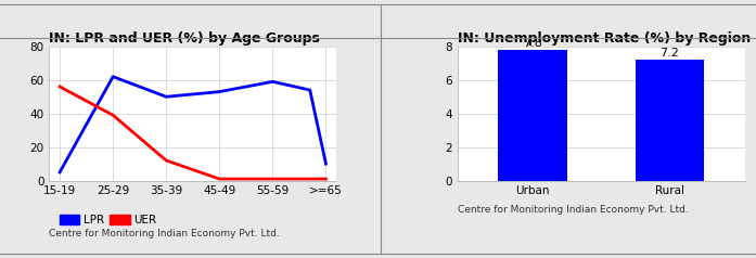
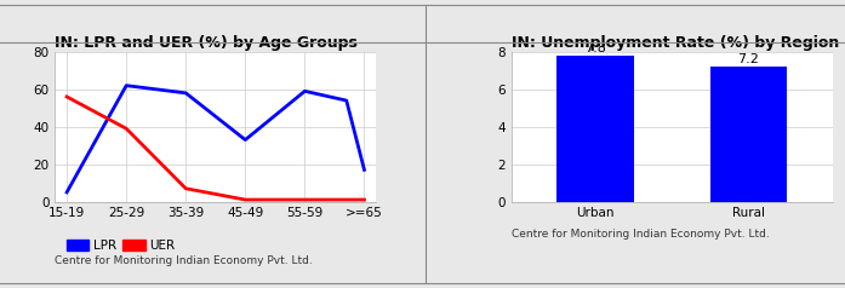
IN: LPR and UER (%) by Age Groups/LPR/35-39: 50 -> 58
IN: LPR and UER (%) by Age Groups/UER/35-39: 12 -> 7
IN: LPR and UER (%) by Age Groups/LPR/45-49: 53 -> 33
IN: LPR and UER (%) by Age Groups/LPR/>=65: 10 -> 17
